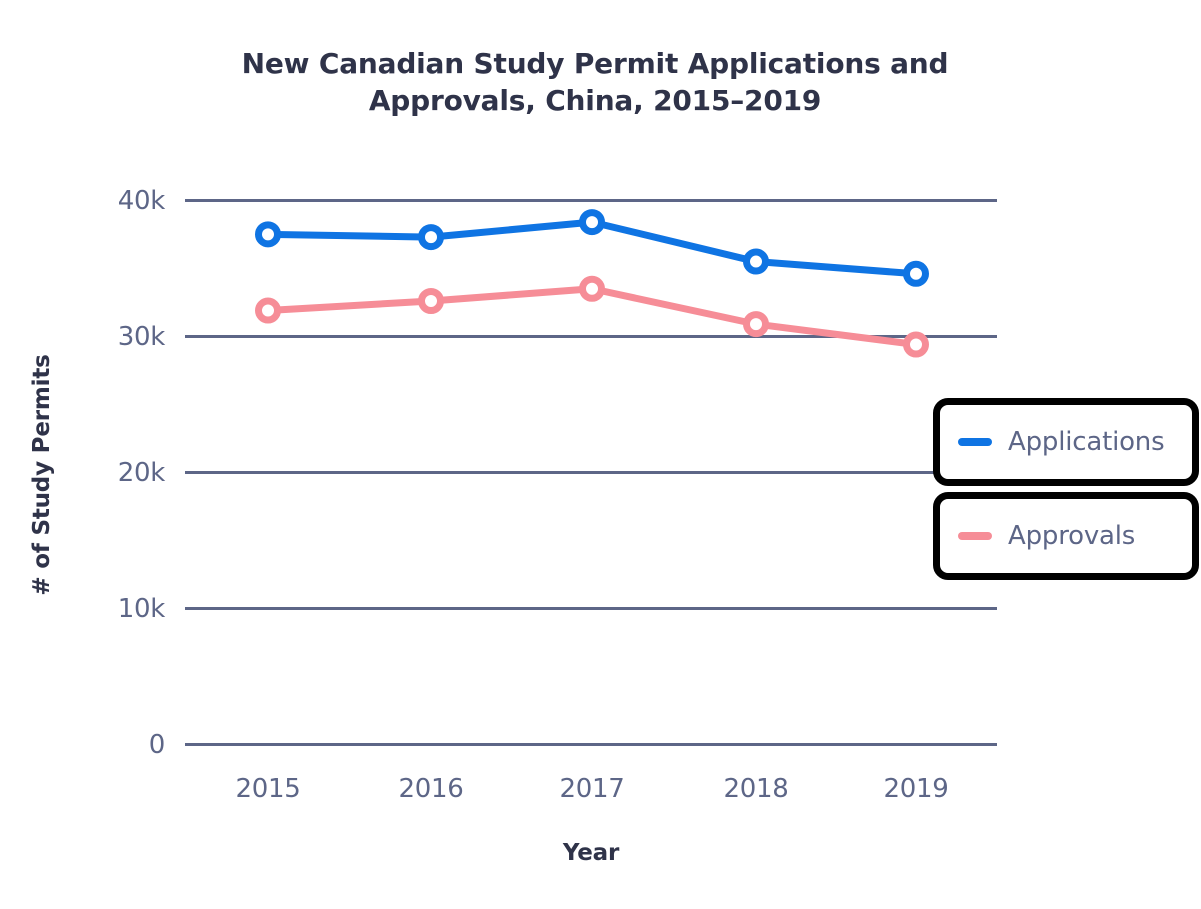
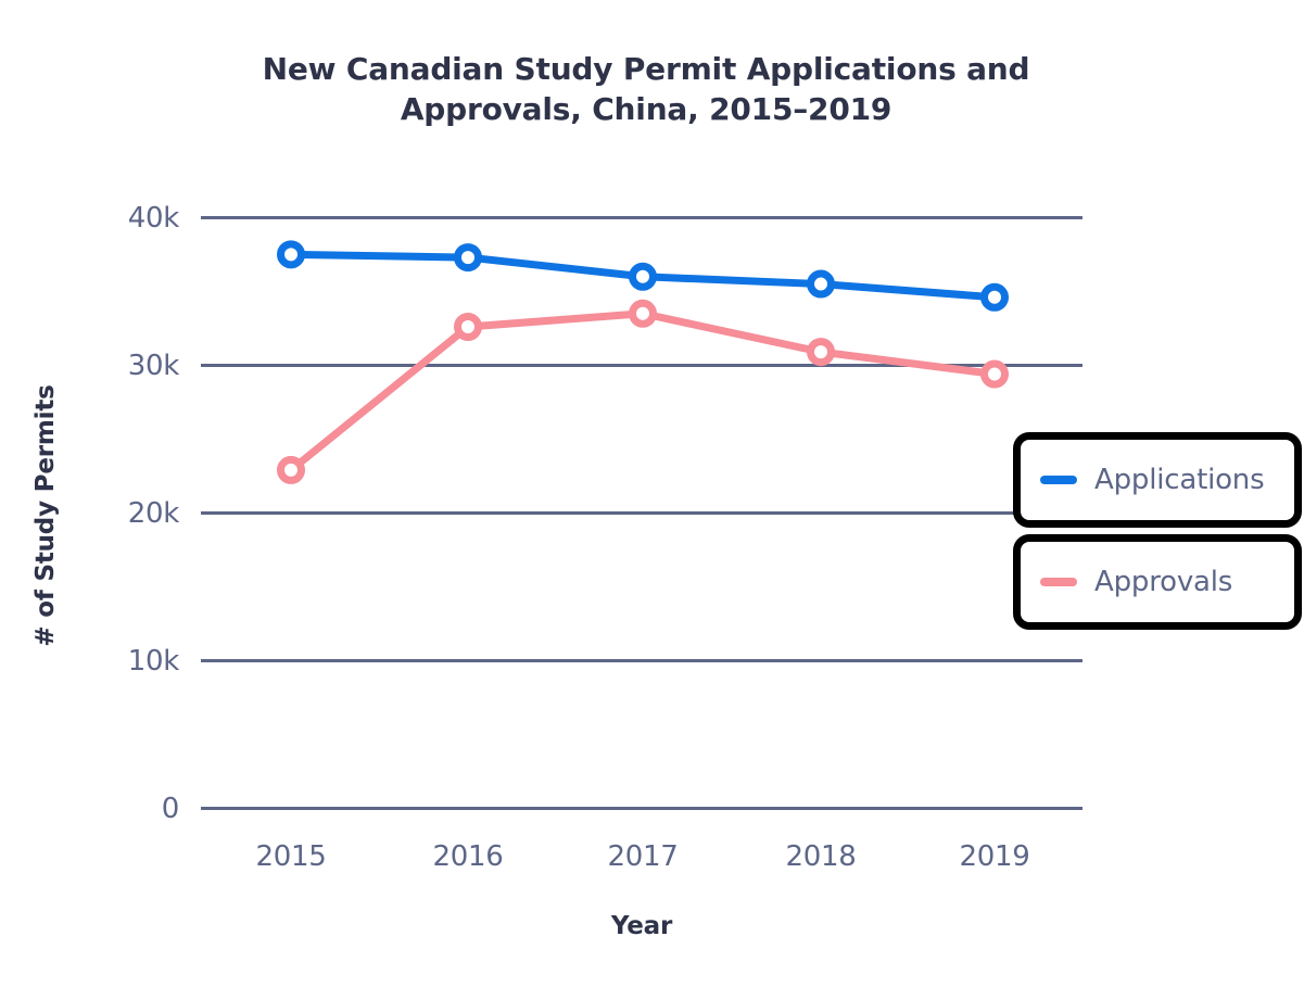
Approvals/2015: 31.8k -> 22.8k
Applications/2017: 38.3k -> 35.9k
